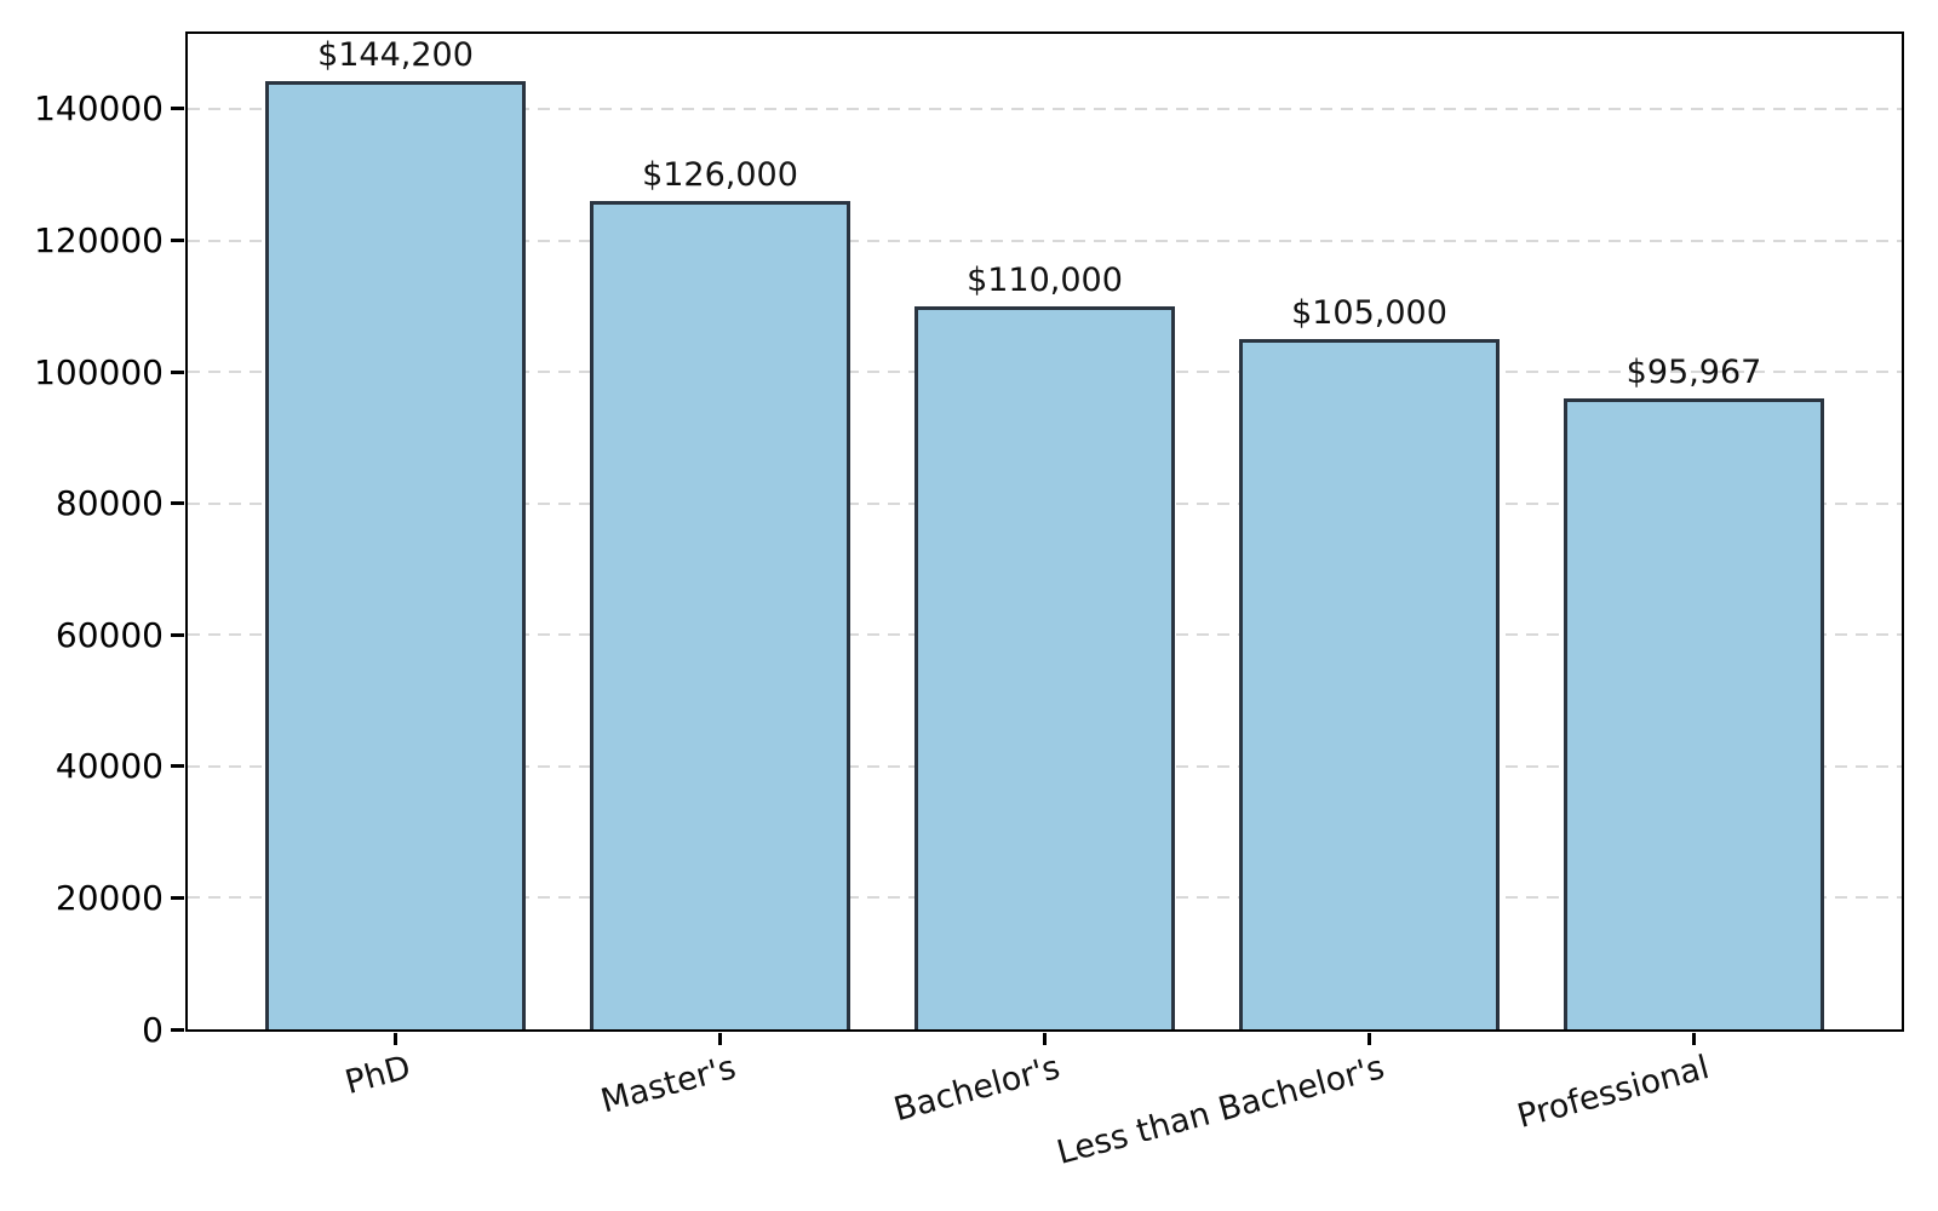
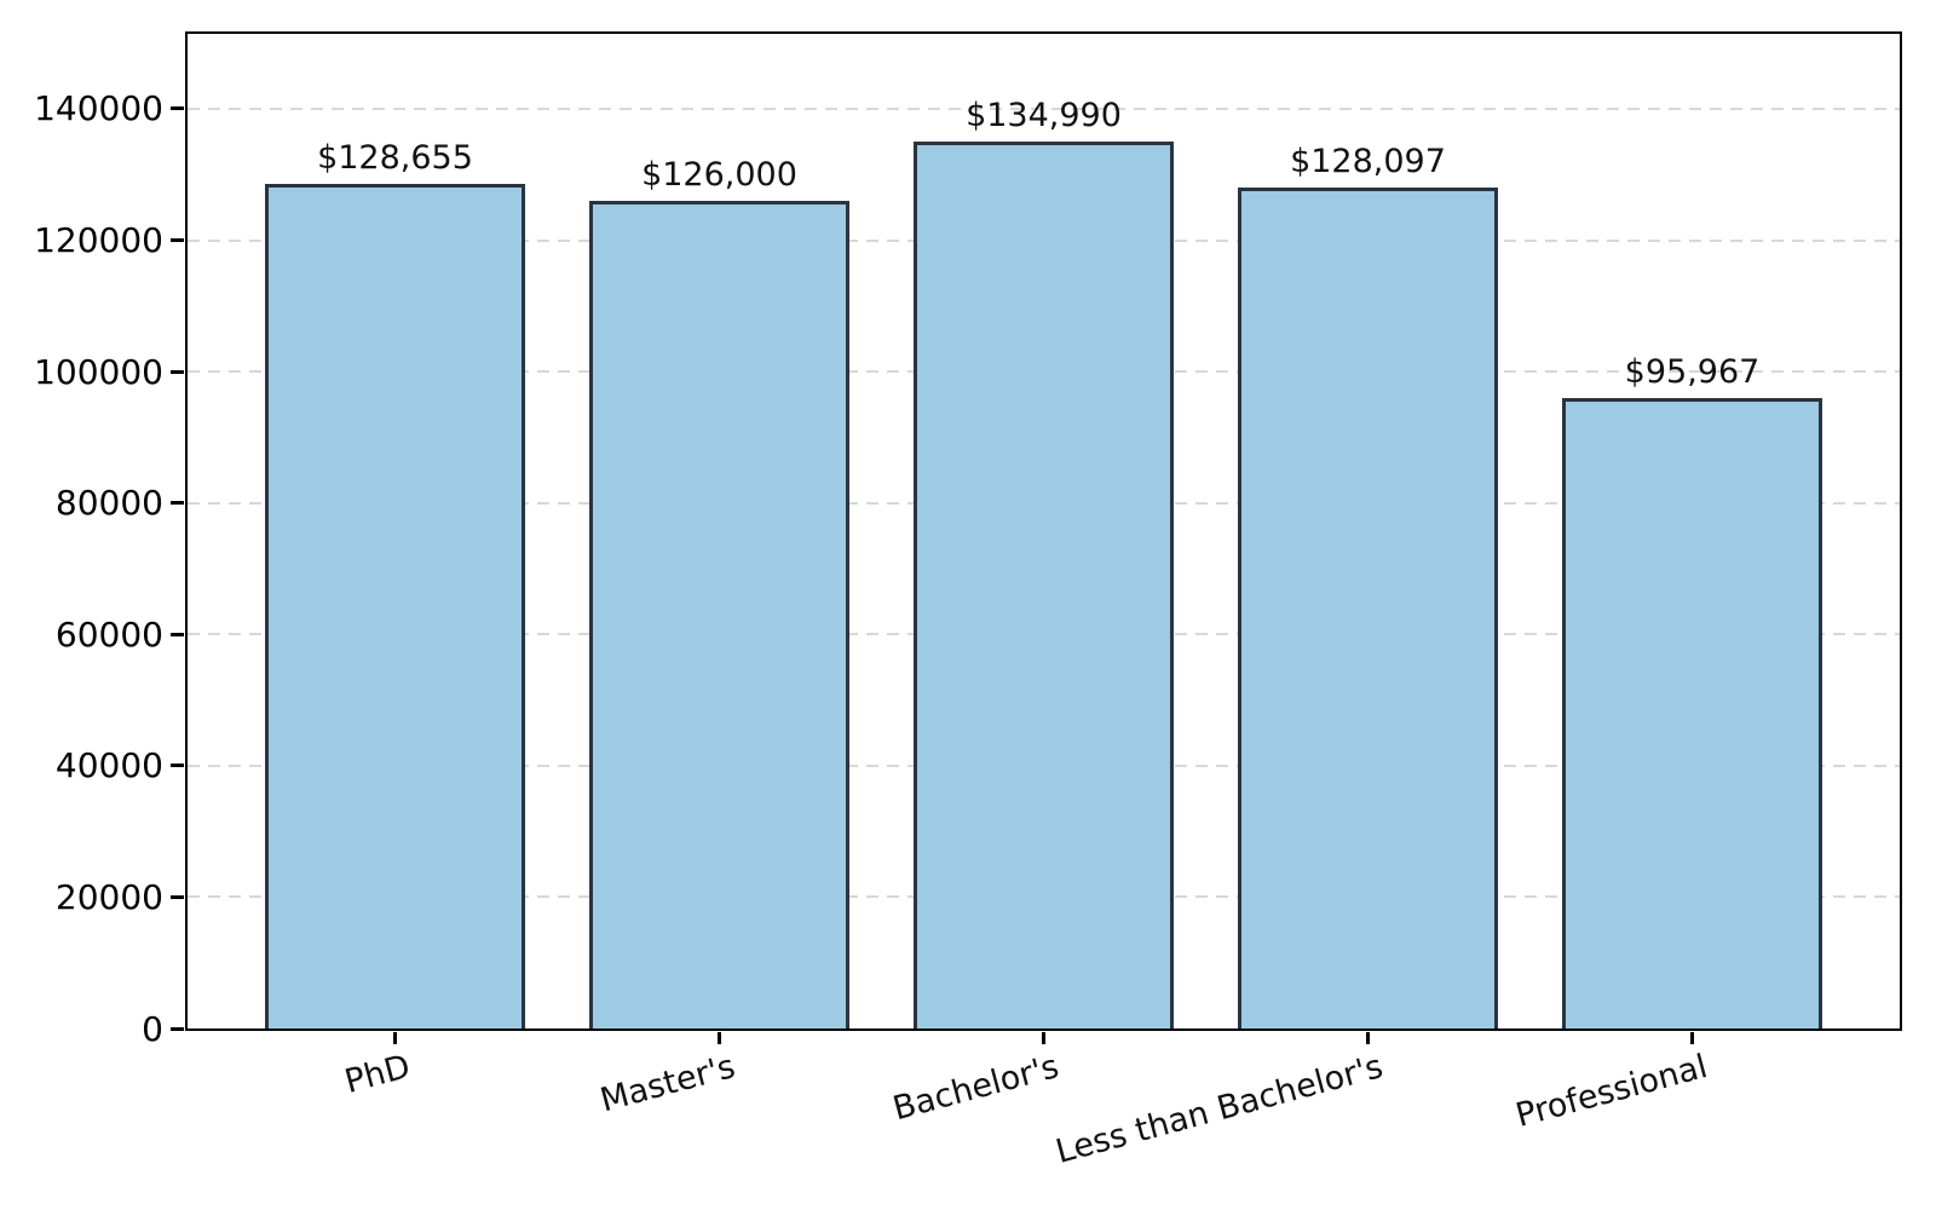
PhD: $144,200 -> $128,655
Bachelor's: $110,000 -> $134,990
Less than Bachelor's: $105,000 -> $128,097
